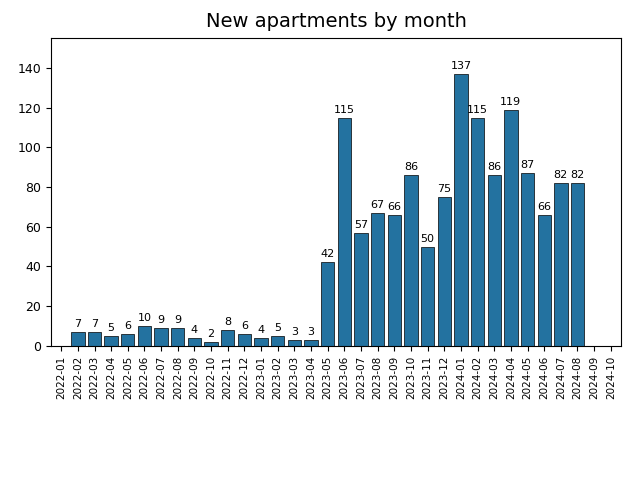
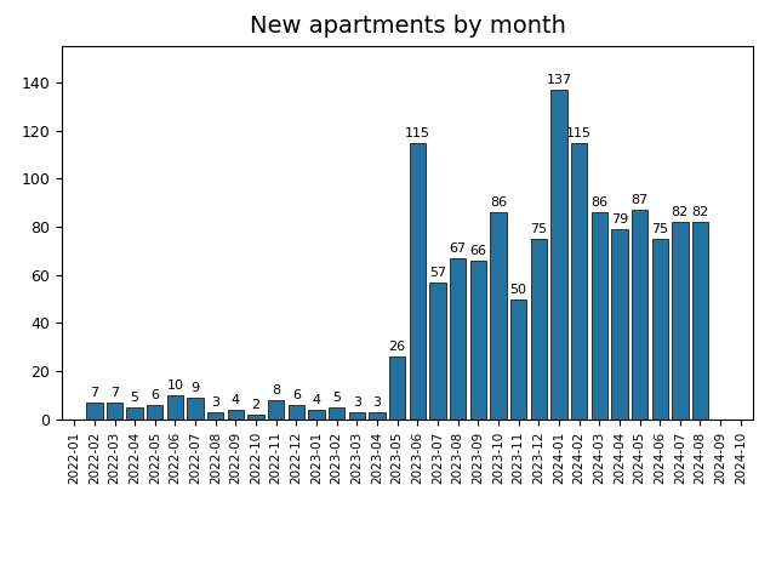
2022-08: 9 -> 3
2023-05: 42 -> 26
2024-04: 119 -> 79
2024-06: 66 -> 75
